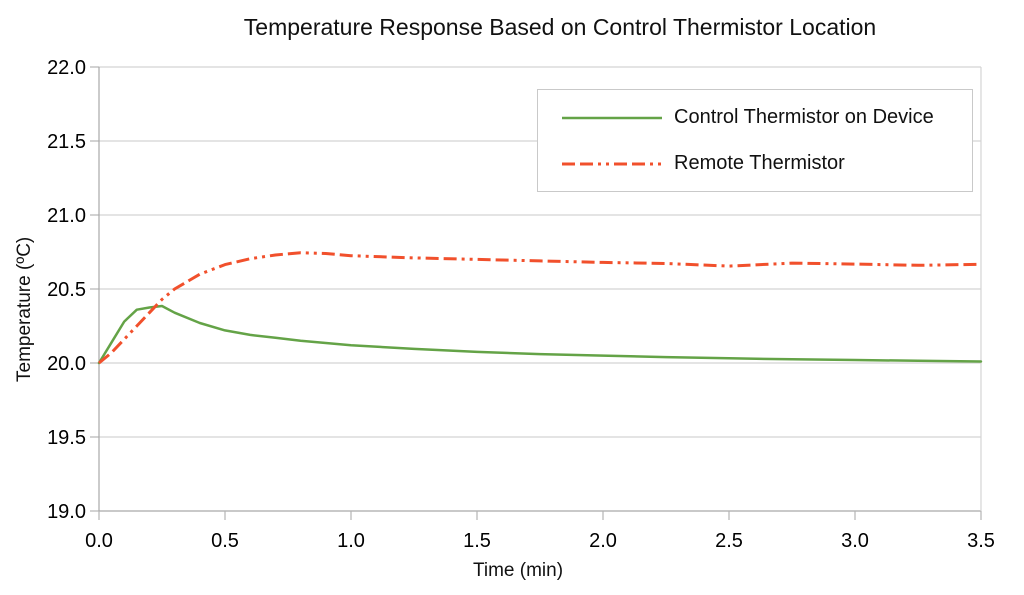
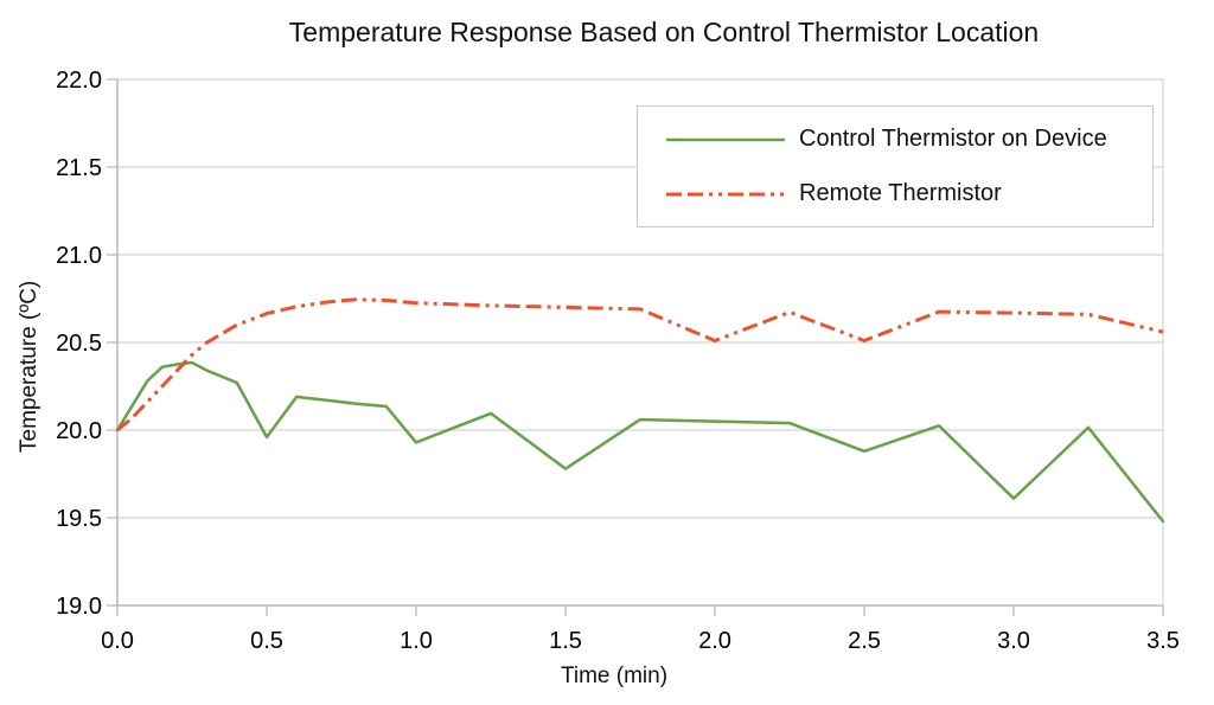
Control Thermistor on Device/0.5: 20.22 -> 19.96
Control Thermistor on Device/1.0: 20.12 -> 19.93
Control Thermistor on Device/1.5: 20.07 -> 19.78
Remote Thermistor/2.0: 20.68 -> 20.51
Control Thermistor on Device/2.5: 20.03 -> 19.88
Remote Thermistor/2.5: 20.66 -> 20.51
Control Thermistor on Device/3.0: 20.02 -> 19.61
Control Thermistor on Device/3.5: 20.01 -> 19.48
Remote Thermistor/3.5: 20.67 -> 20.56
